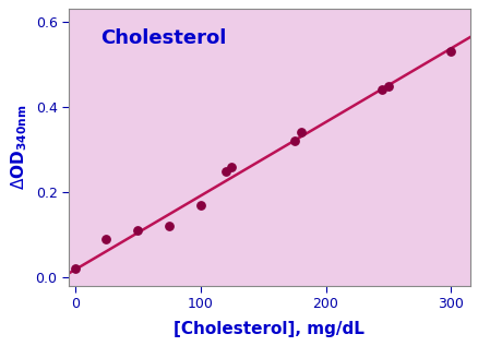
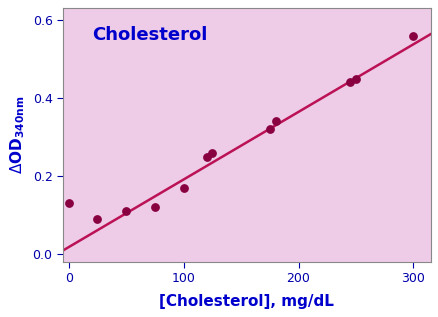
0: 0.02 -> 0.13
300: 0.53 -> 0.56
